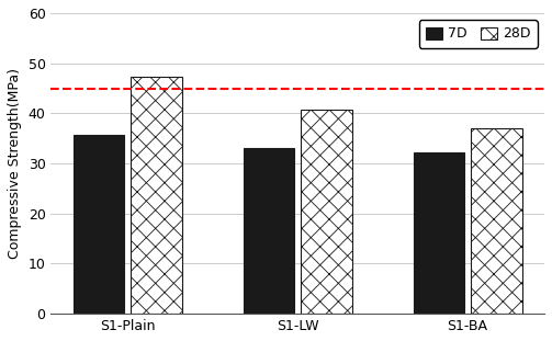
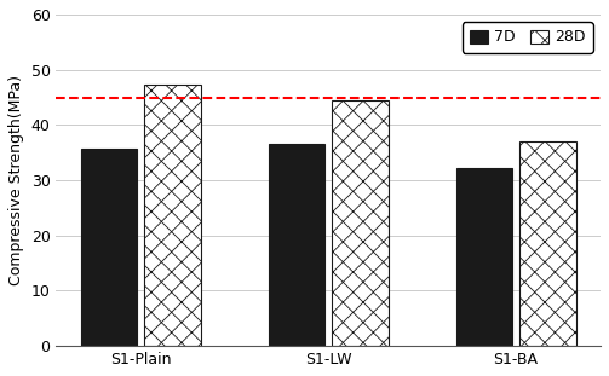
7D/S1-LW: 33.0 -> 36.5
28D/S1-LW: 40.8 -> 44.5
